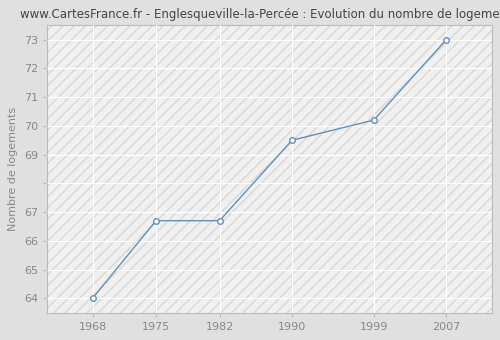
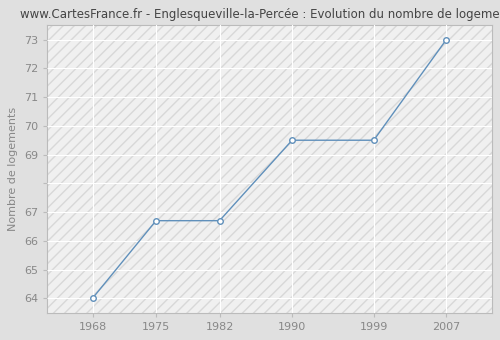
1999: 70.2 -> 69.5
